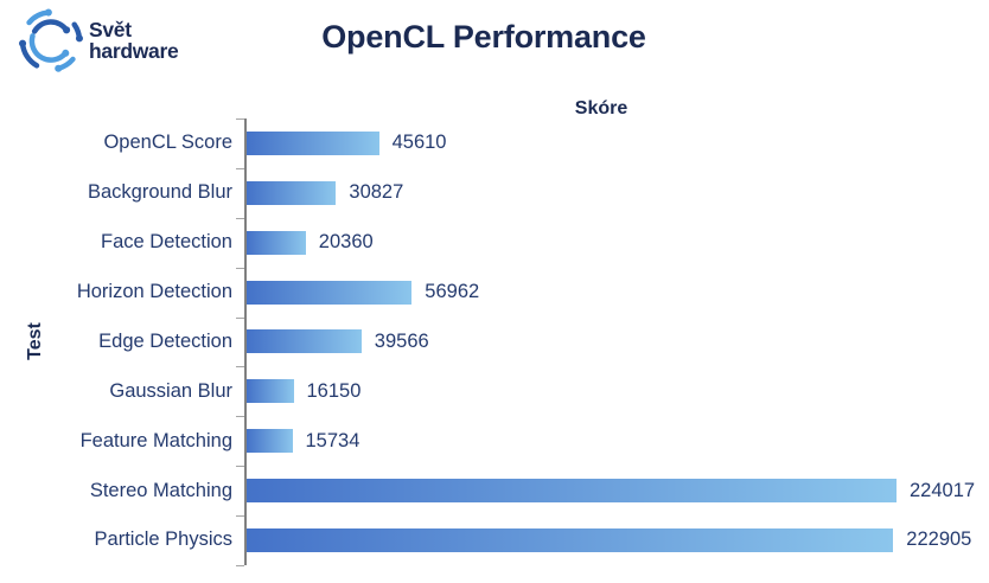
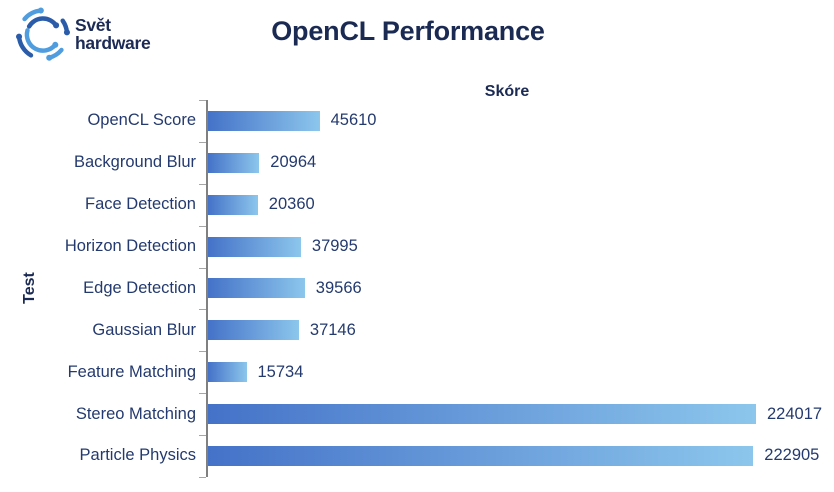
Background Blur: 30827 -> 20964
Horizon Detection: 56962 -> 37995
Gaussian Blur: 16150 -> 37146
